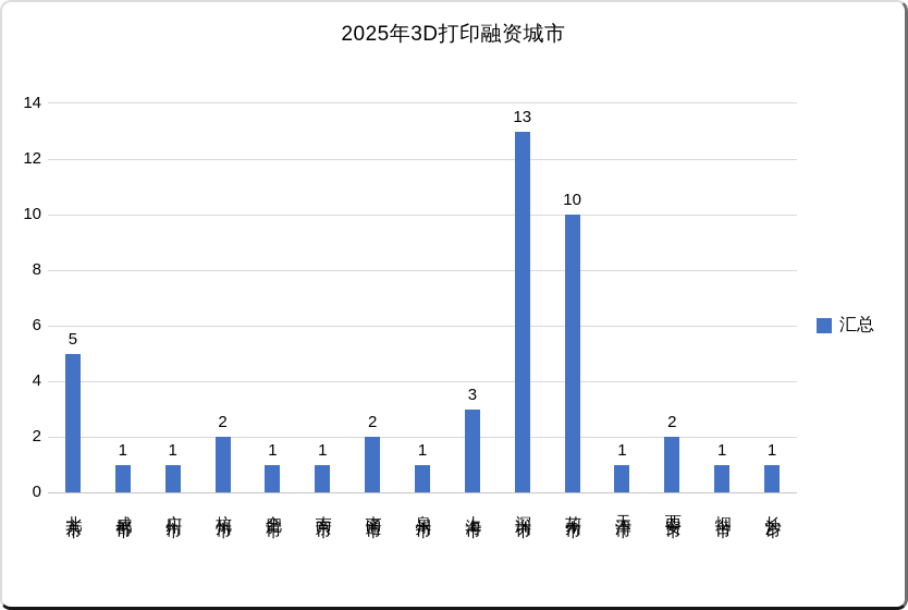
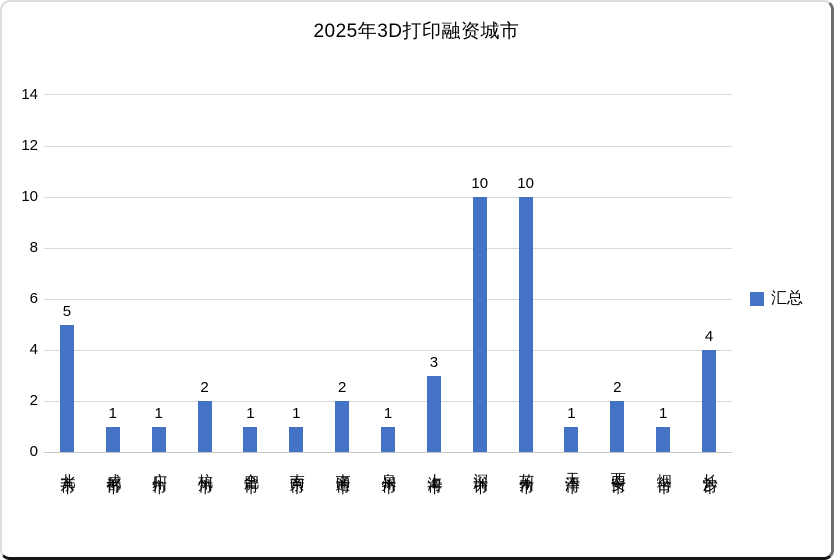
深圳市: 13 -> 10
长沙市: 1 -> 4
